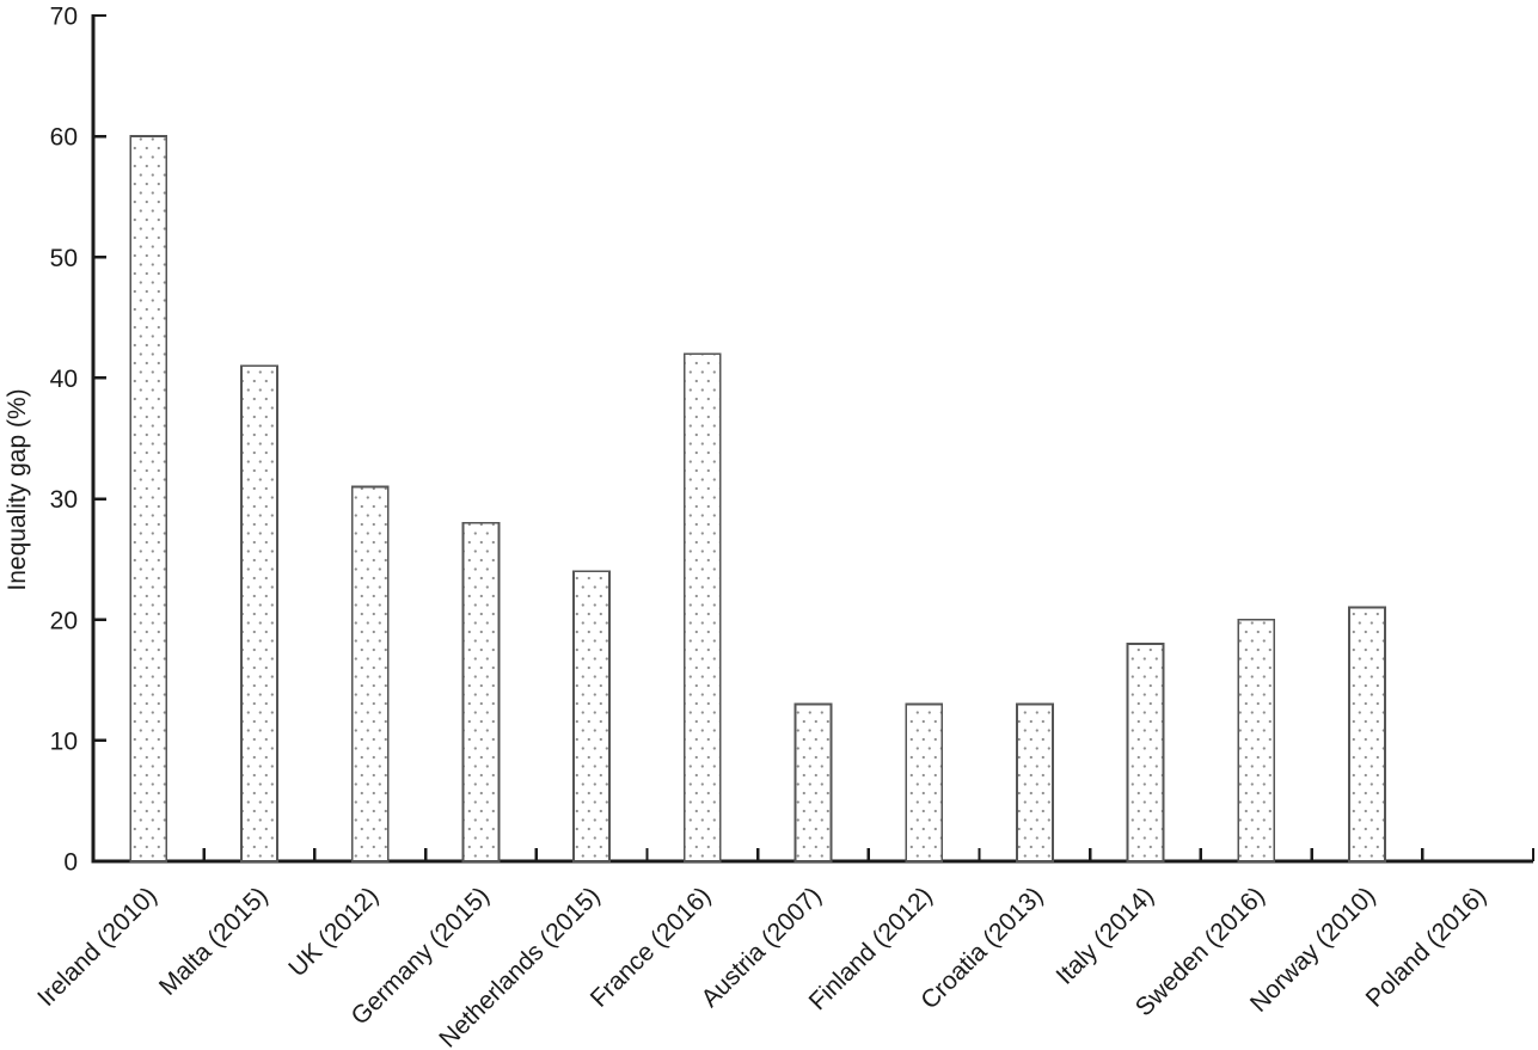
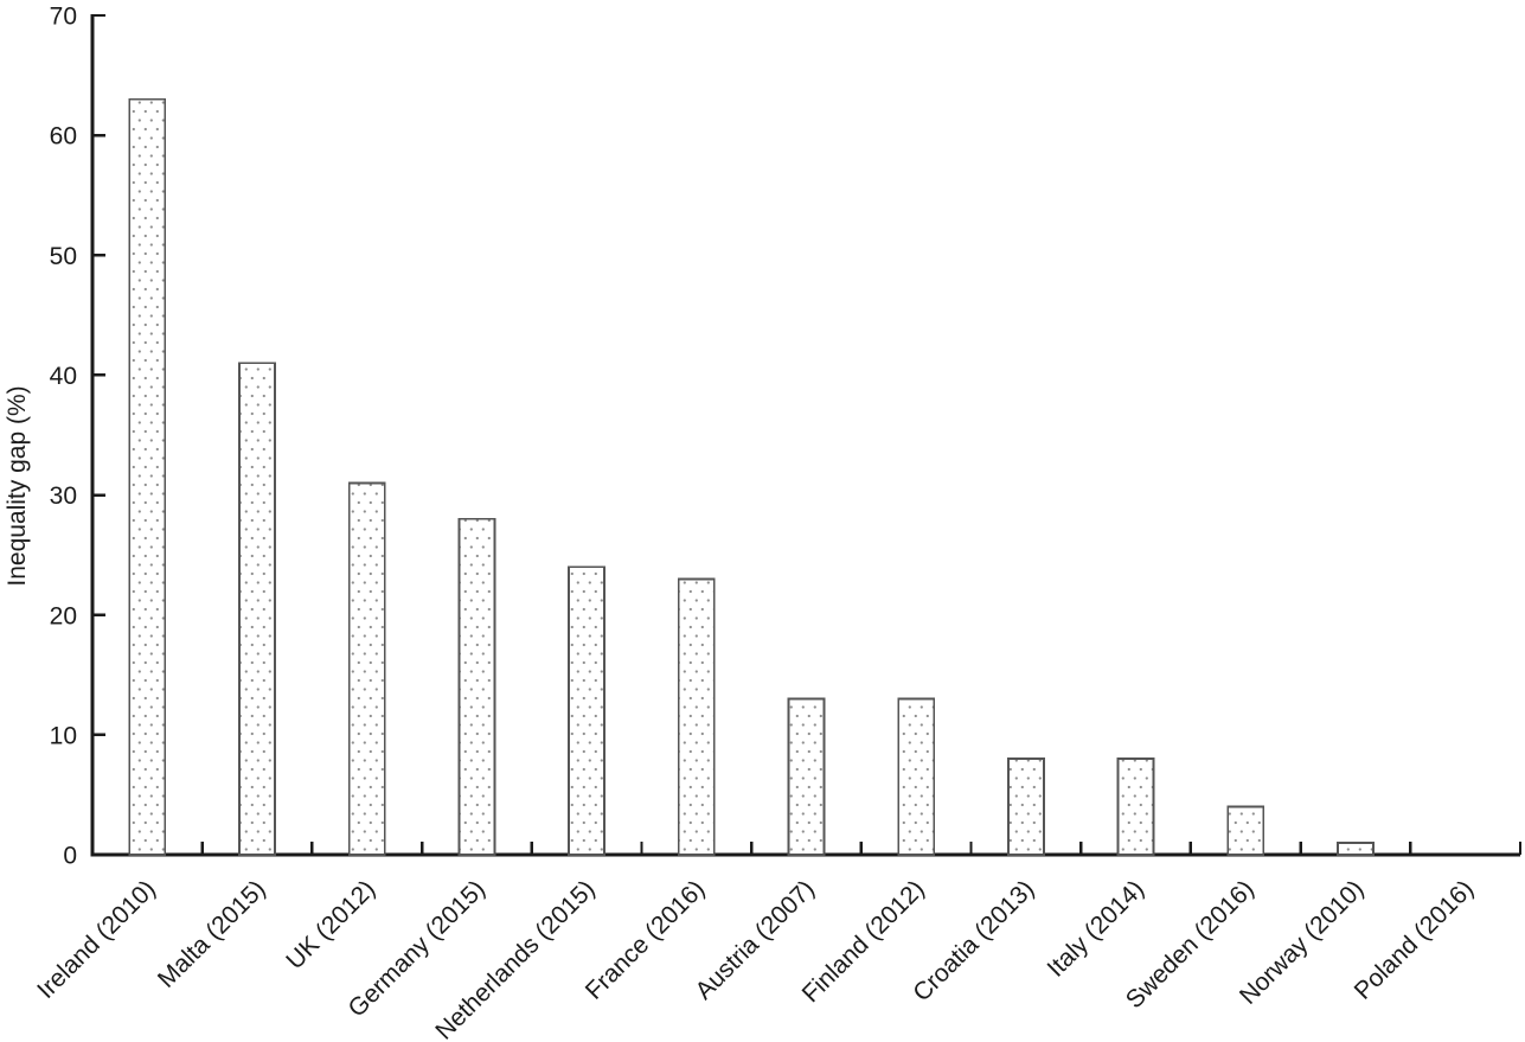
Ireland (2010): 60 -> 63
France (2016): 42 -> 23
Croatia (2013): 13 -> 8
Italy (2014): 18 -> 8
Sweden (2016): 20 -> 4
Norway (2010): 21 -> 1
